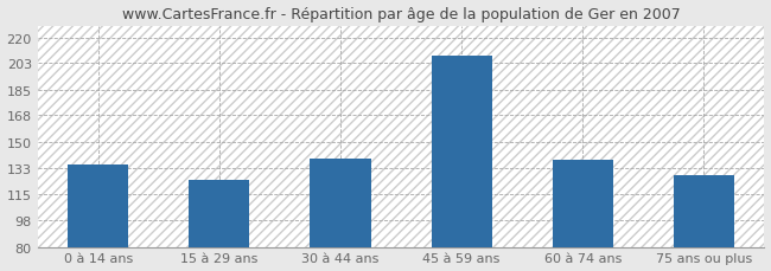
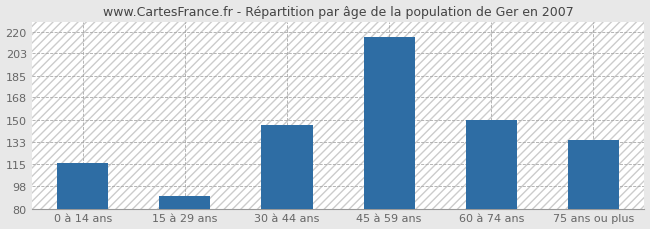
0 à 14 ans: 135 -> 116
15 à 29 ans: 125 -> 90
30 à 44 ans: 139 -> 146
45 à 59 ans: 208 -> 216
60 à 74 ans: 138 -> 150
75 ans ou plus: 128 -> 134
